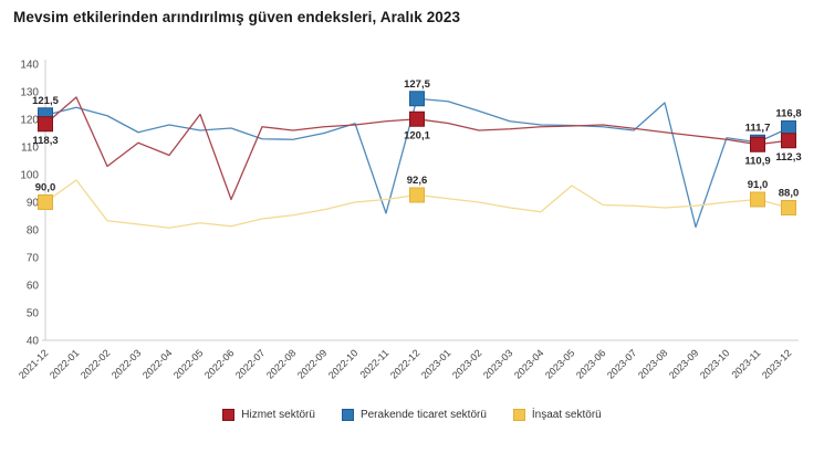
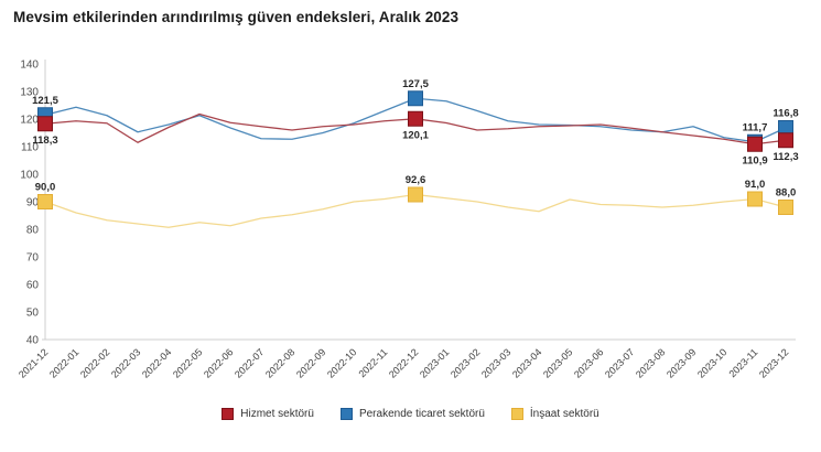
Hizmet sektörü/2022-01: 128 -> 119
İnşaat sektörü/2022-01: 98 -> 86
Hizmet sektörü/2022-02: 103 -> 118
Hizmet sektörü/2022-04: 107 -> 117
Perakende ticaret sektörü/2022-05: 116 -> 121
Hizmet sektörü/2022-06: 91 -> 119
Perakende ticaret sektörü/2022-11: 86 -> 123
İnşaat sektörü/2023-05: 96 -> 91
Perakende ticaret sektörü/2023-08: 126 -> 115
Perakende ticaret sektörü/2023-09: 81 -> 117
